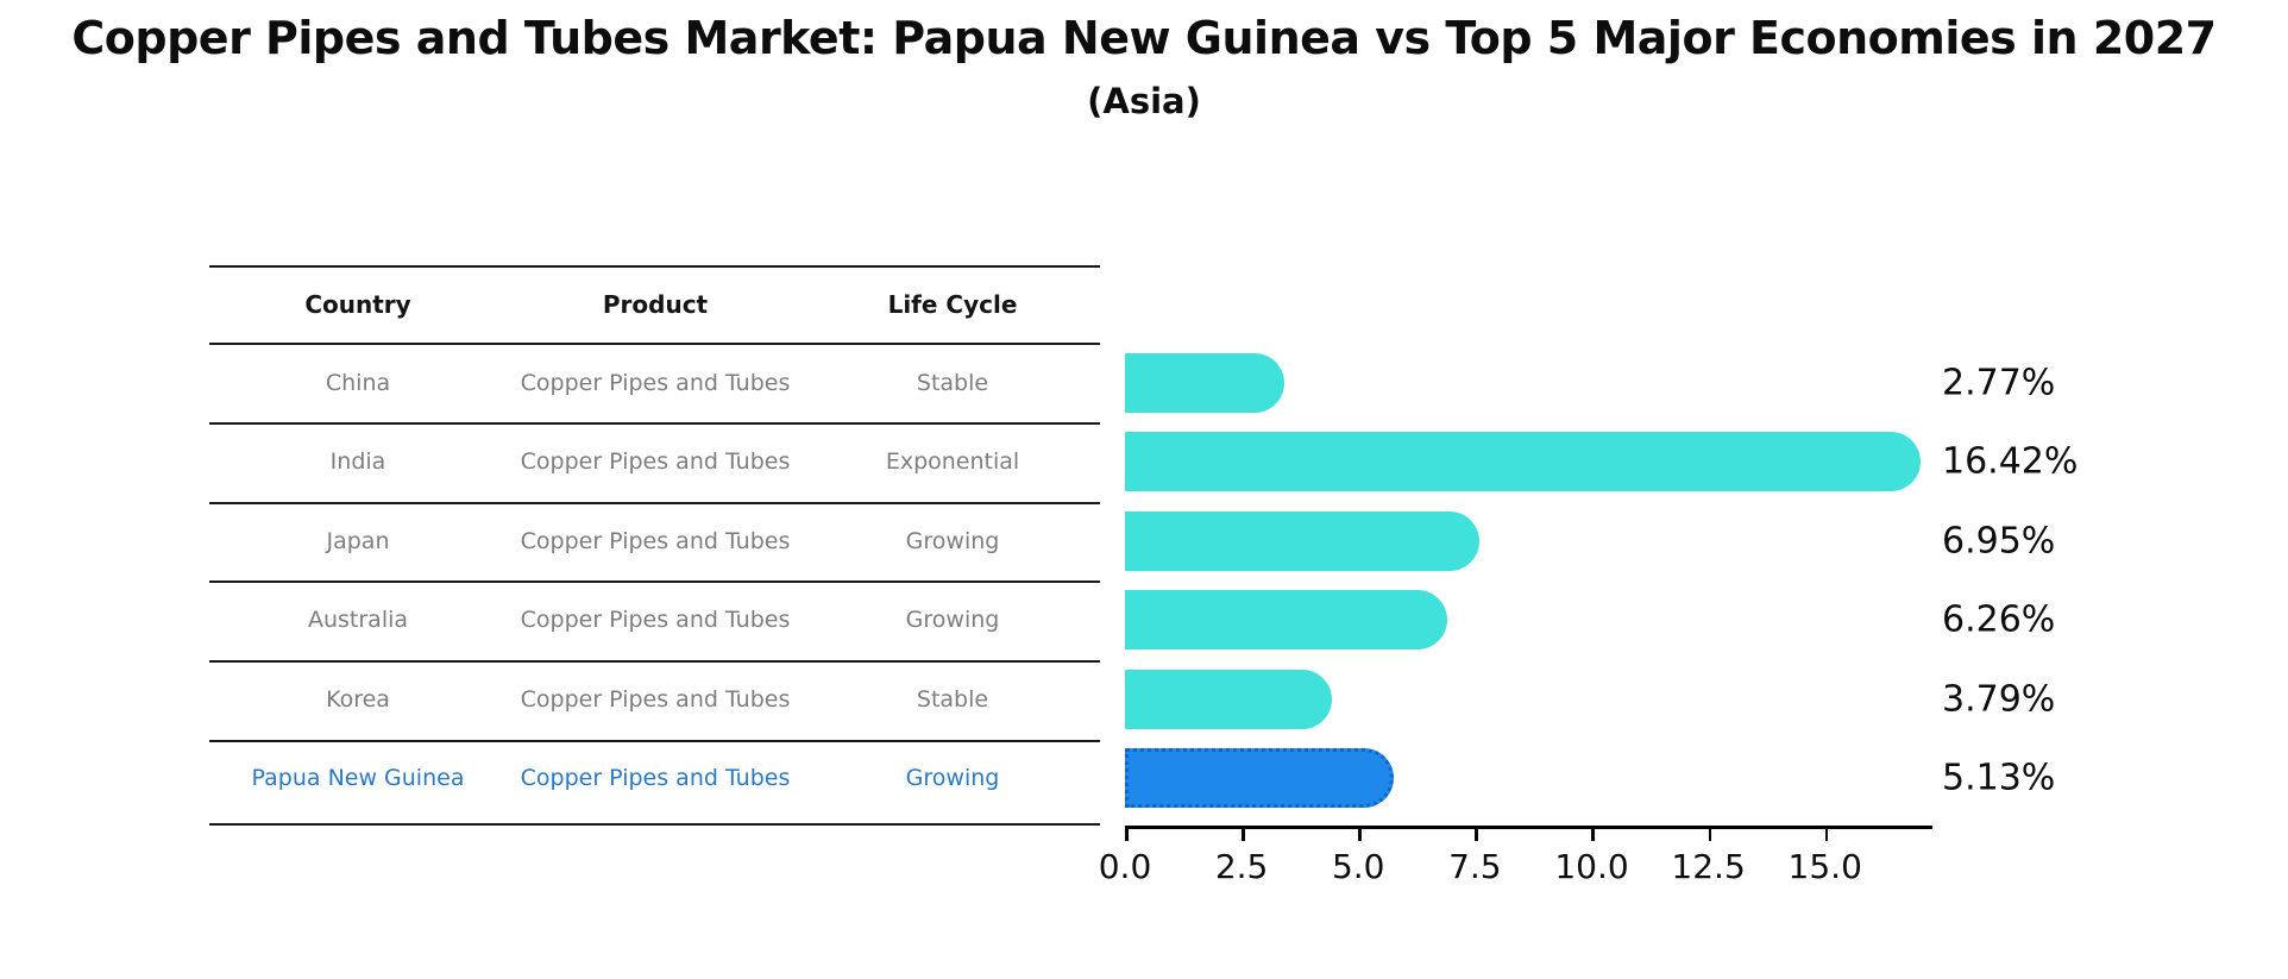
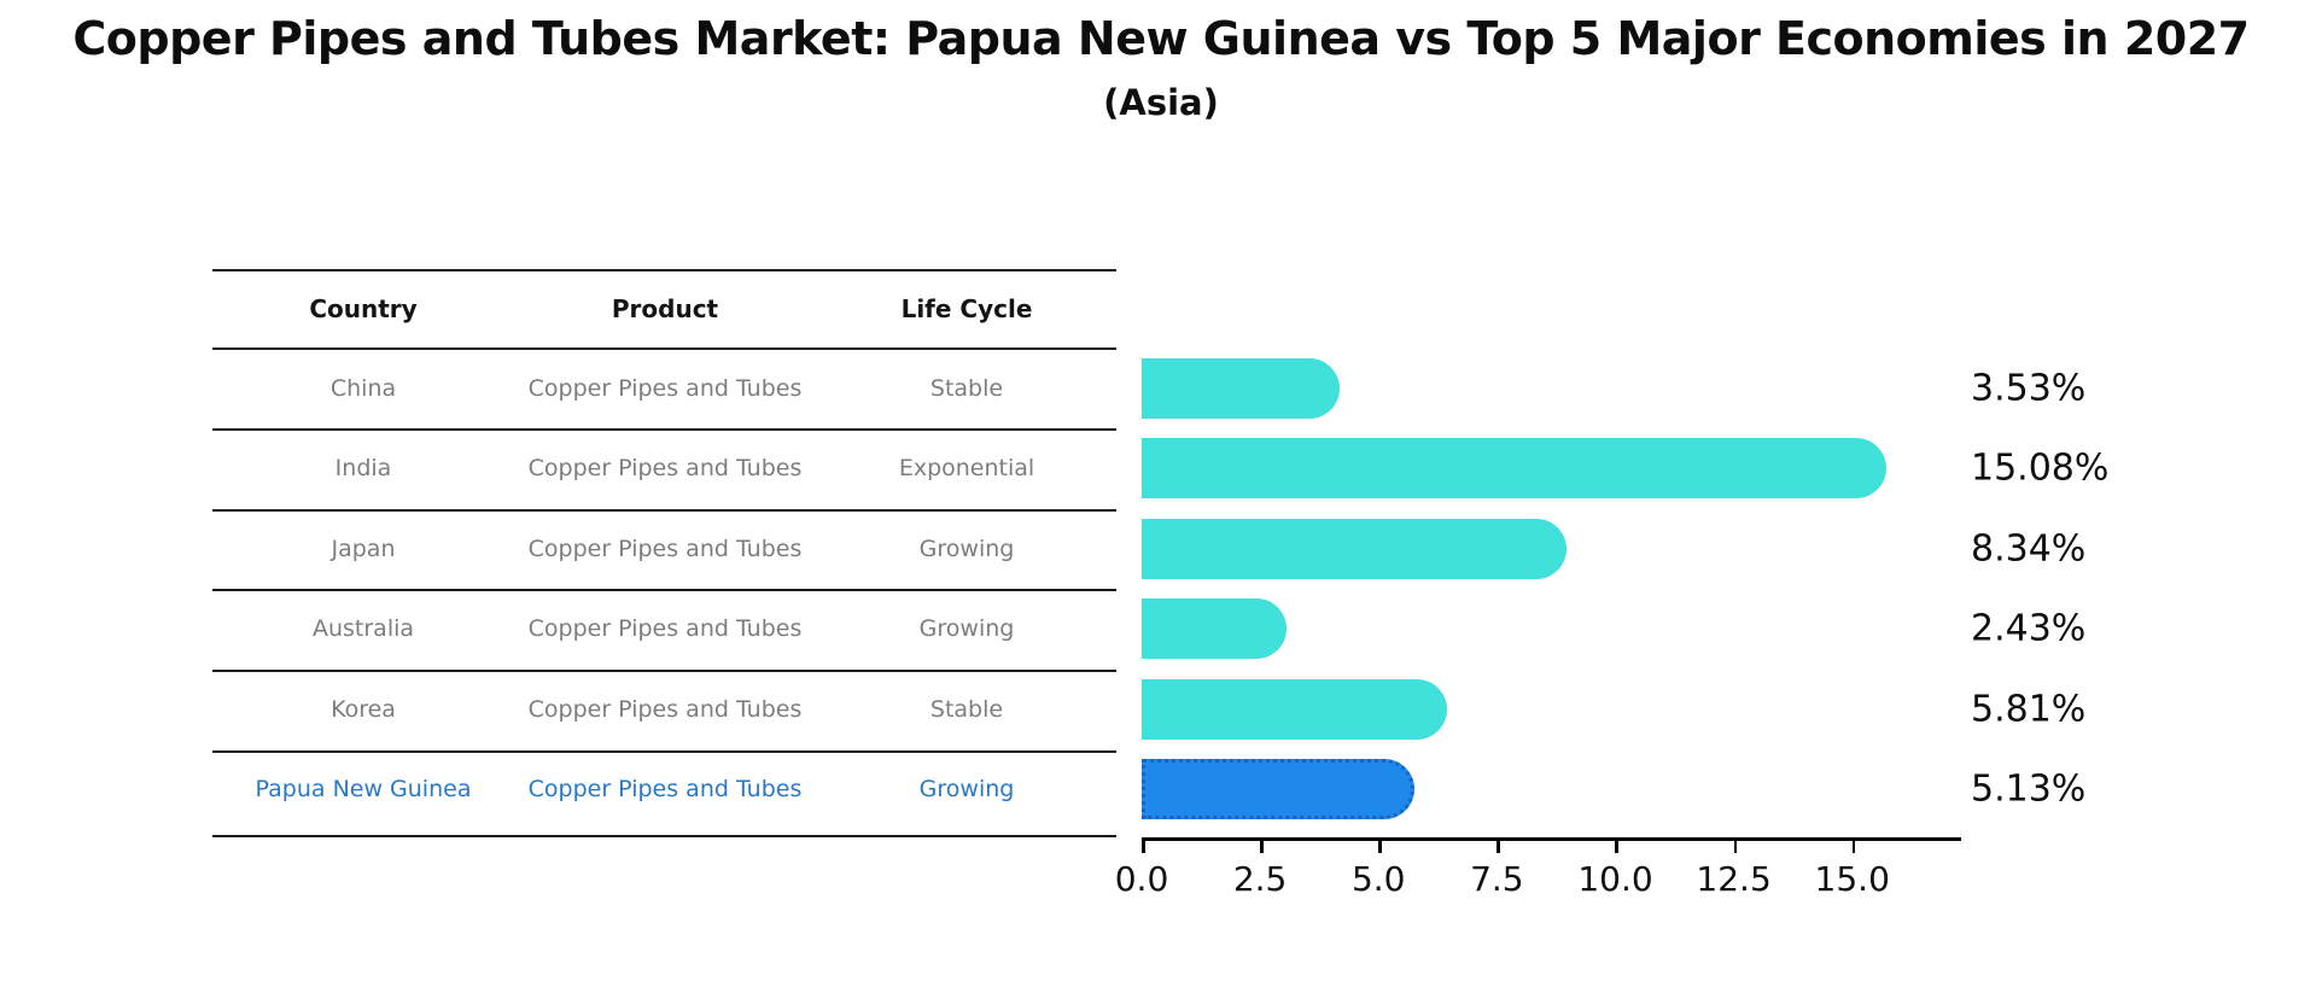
China: 2.77% -> 3.53%
India: 16.42% -> 15.08%
Japan: 6.95% -> 8.34%
Australia: 6.26% -> 2.43%
Korea: 3.79% -> 5.81%
